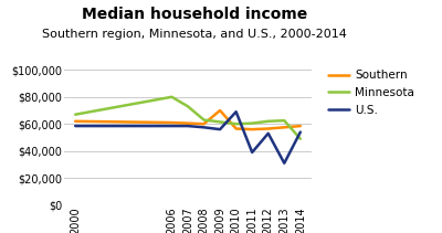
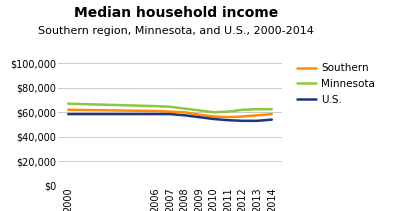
Minnesota/2006: $80,000 -> $65,000
Minnesota/2007: $73,000 -> $64,000
Southern/2009: $70,000 -> $58,000
U.S./2010: $69,000 -> $54,000
U.S./2011: $39,000 -> $54,000
U.S./2013: $31,000 -> $53,000
Minnesota/2014: $49,000 -> $62,000
